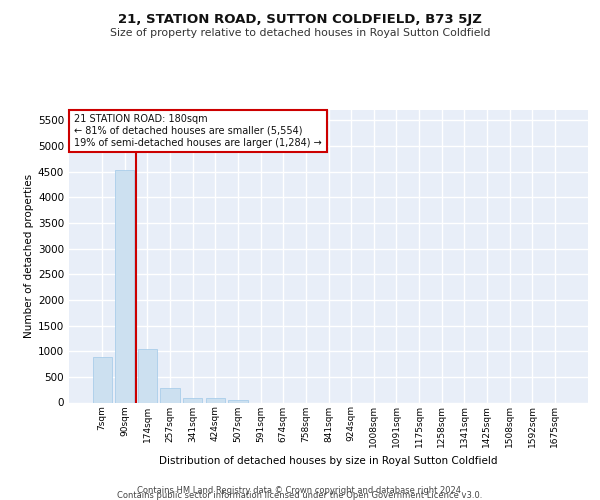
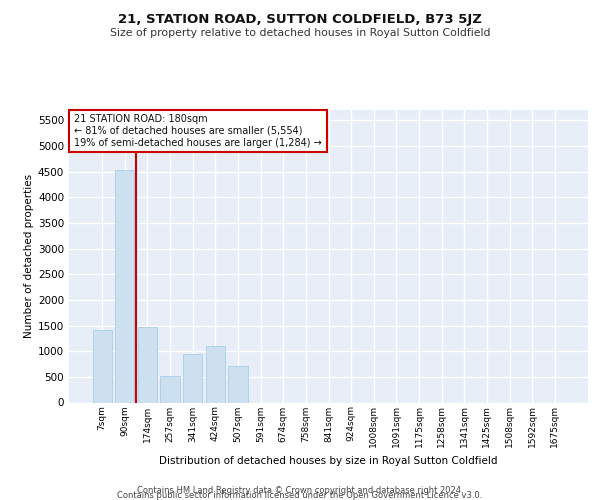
7sqm: 880 -> 1420
174sqm: 1050 -> 1480
257sqm: 280 -> 520
341sqm: 90 -> 940
424sqm: 90 -> 1100
507sqm: 50 -> 720
